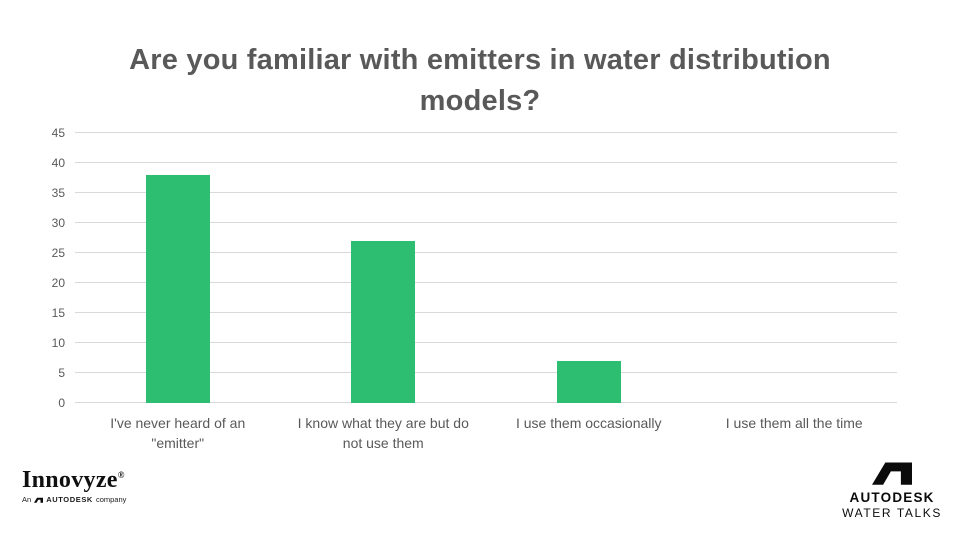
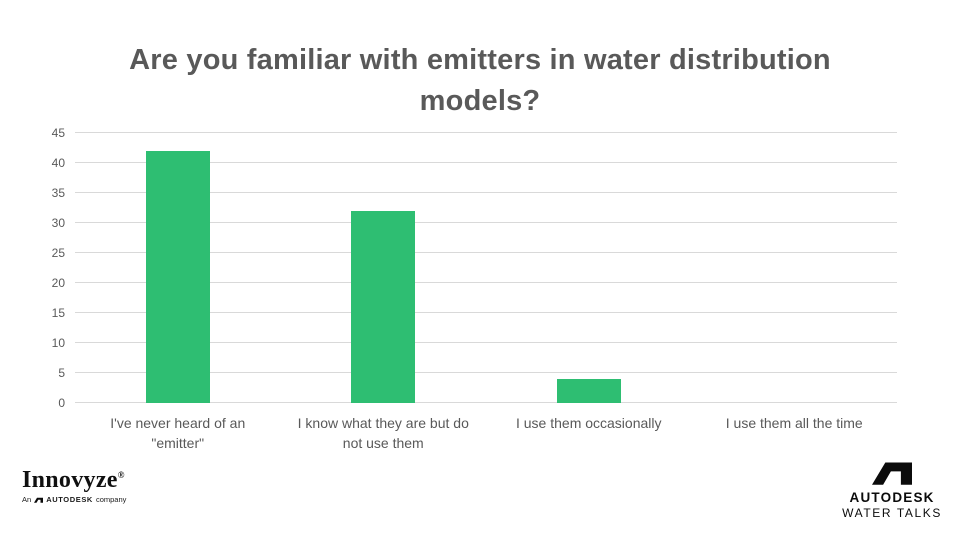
I've never heard of an "emitter": 38 -> 42
I know what they are but do not use them: 27 -> 32
I use them occasionally: 7 -> 4
